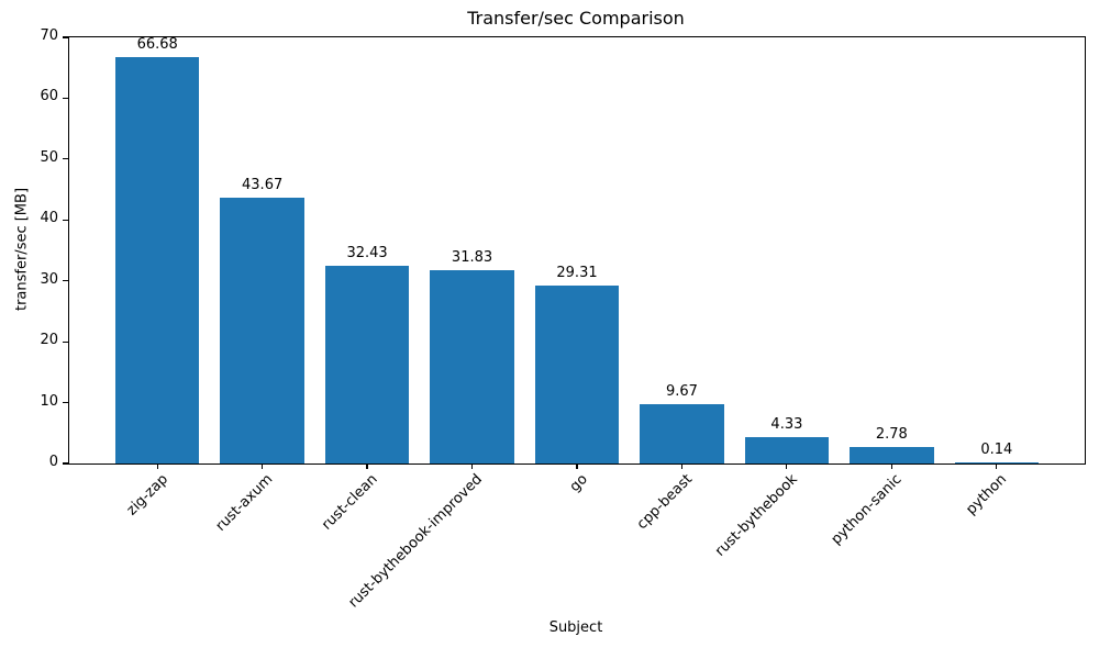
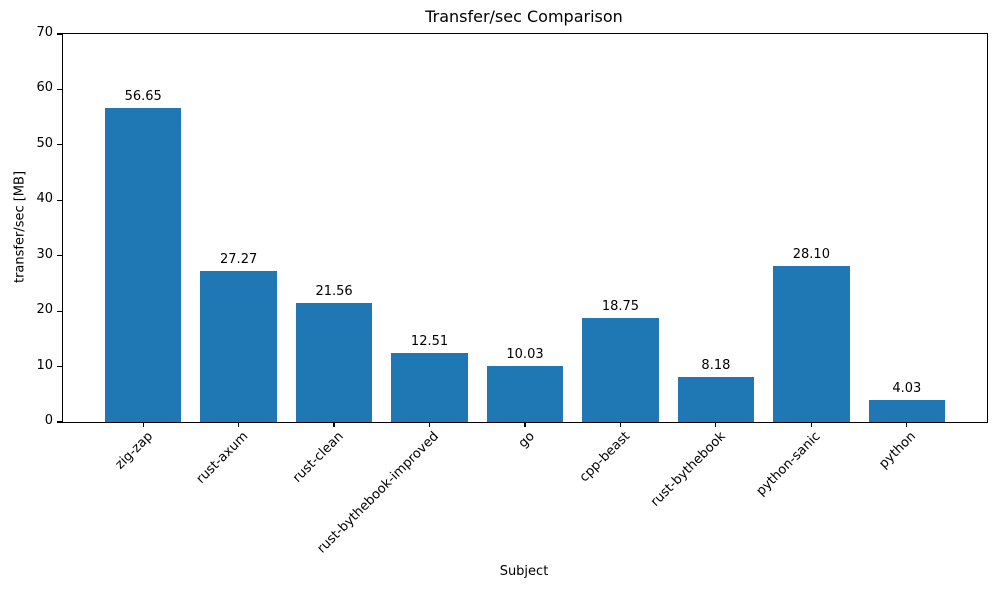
zig-zap: 66.68 -> 56.65
rust-axum: 43.67 -> 27.27
rust-clean: 32.43 -> 21.56
rust-bythebook-improved: 31.83 -> 12.51
go: 29.31 -> 10.03
cpp-beast: 9.67 -> 18.75
rust-bythebook: 4.33 -> 8.18
python-sanic: 2.78 -> 28.10
python: 0.14 -> 4.03
